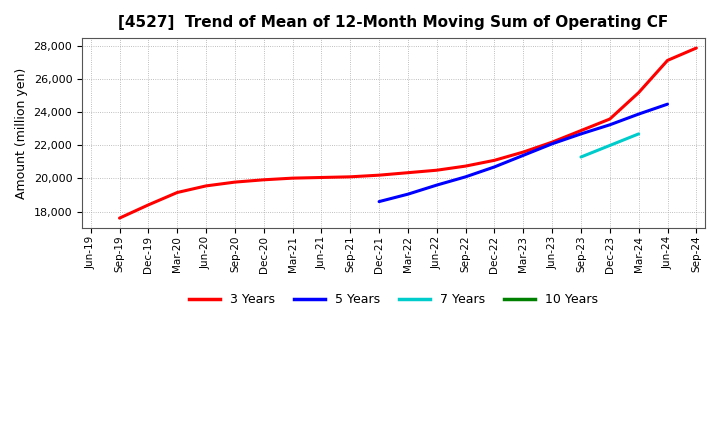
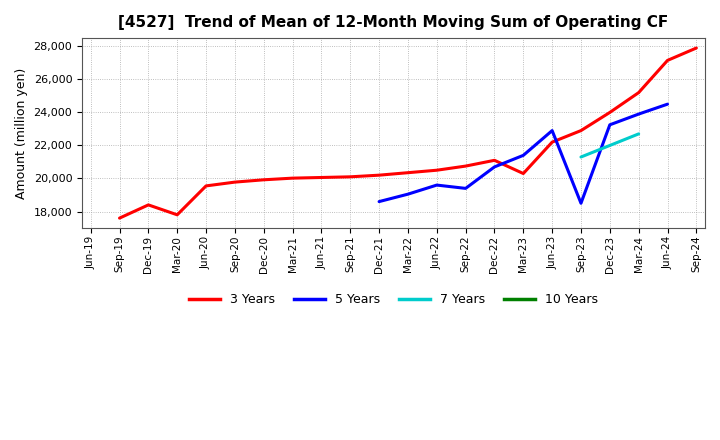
3 Years/Mar-20: 19,200 -> 17,800
5 Years/Sep-22: 20,100 -> 19,400
3 Years/Mar-23: 21,600 -> 20,300
5 Years/Jun-23: 22,100 -> 22,900
5 Years/Sep-23: 22,700 -> 18,500
3 Years/Dec-23: 23,600 -> 24,000
